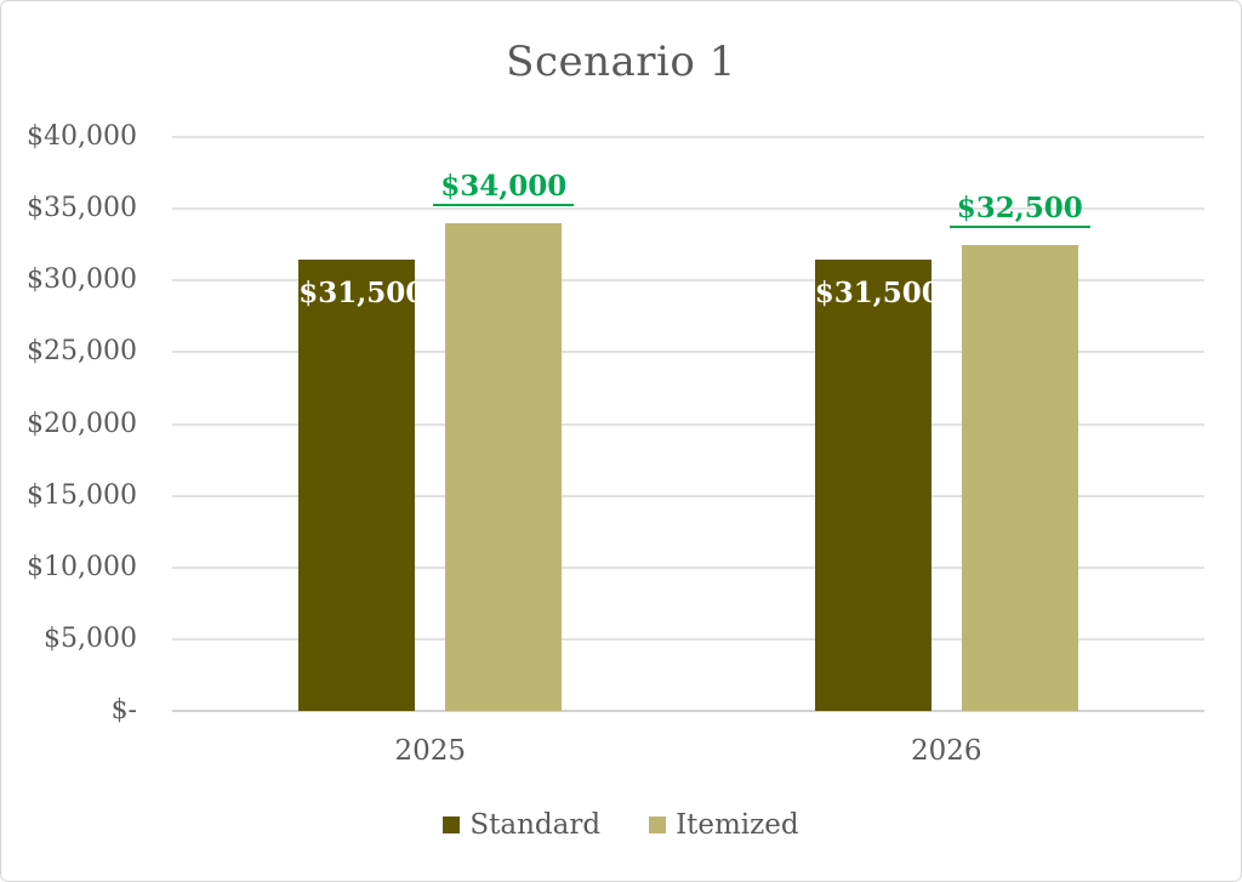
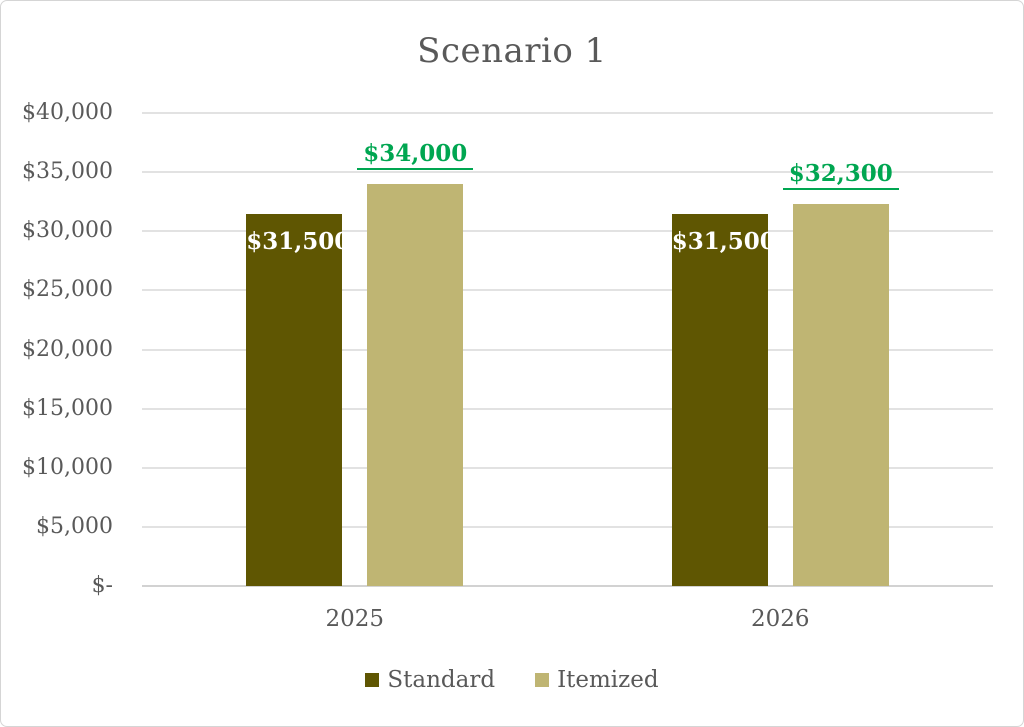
Itemized/2026: $32,500 -> $32,300
